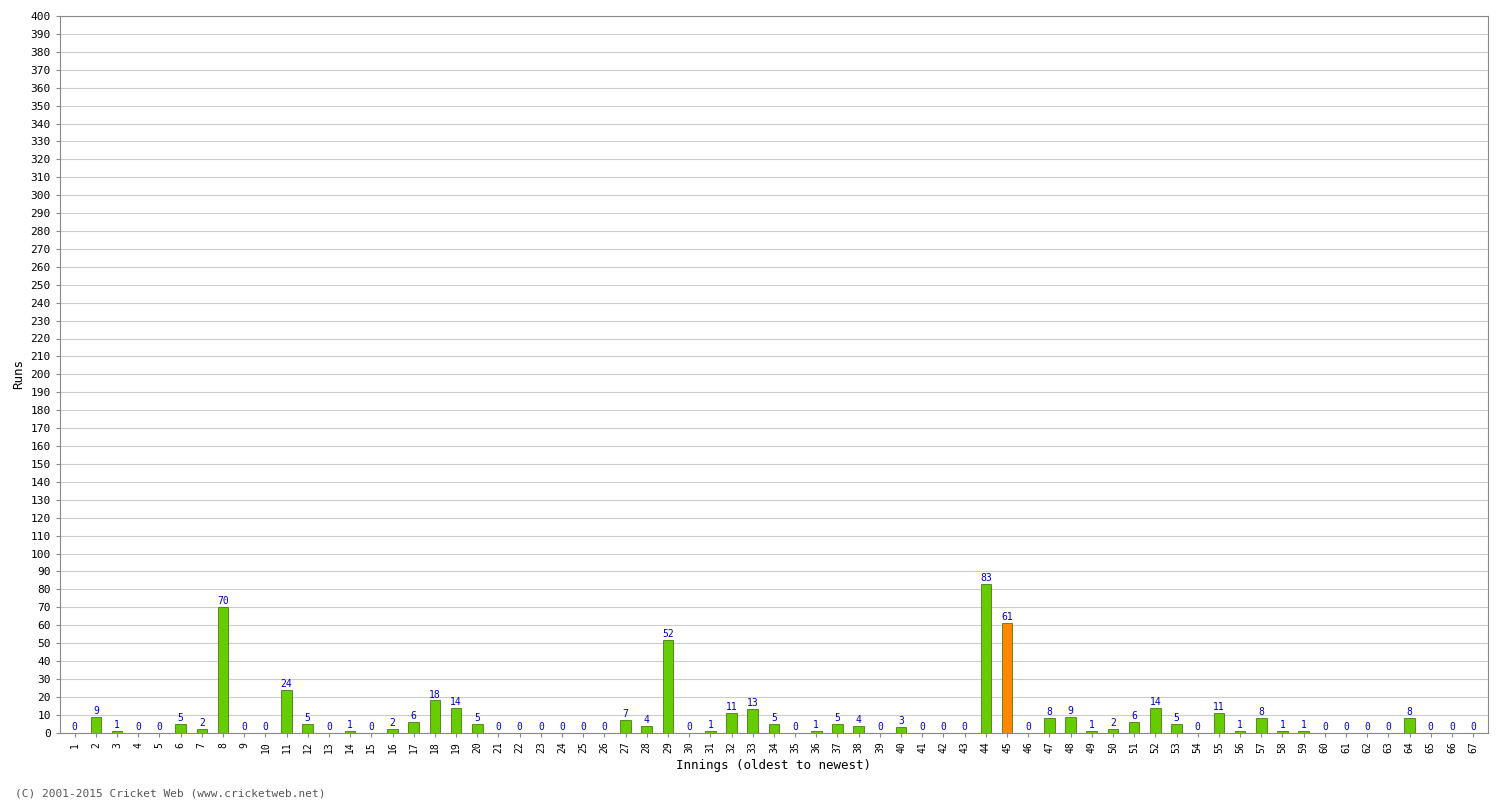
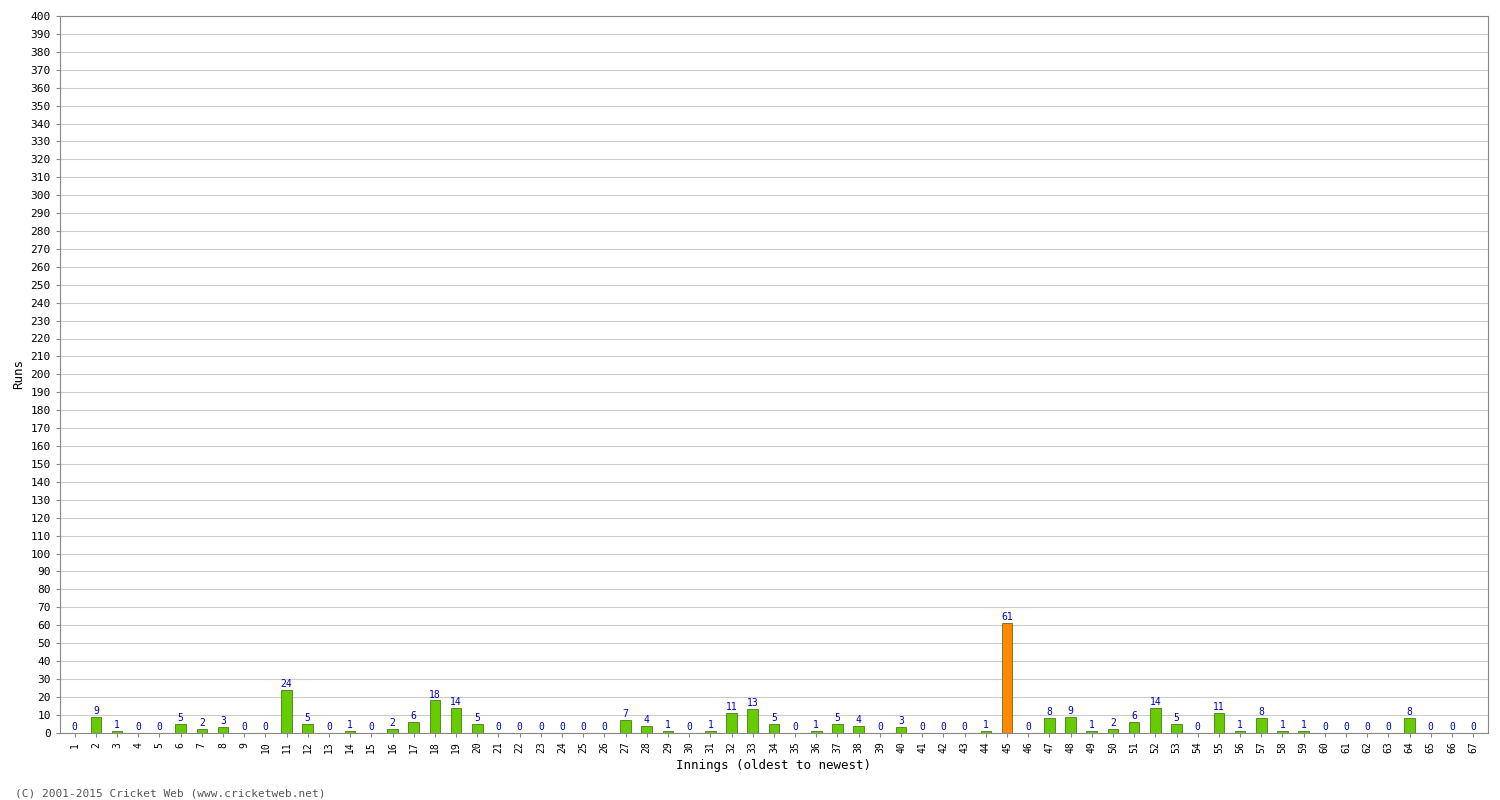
8: 70 -> 3
29: 52 -> 1
44: 83 -> 1
